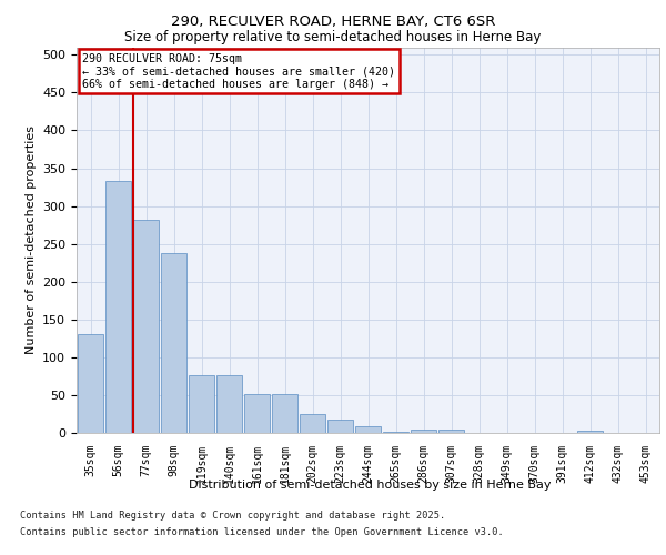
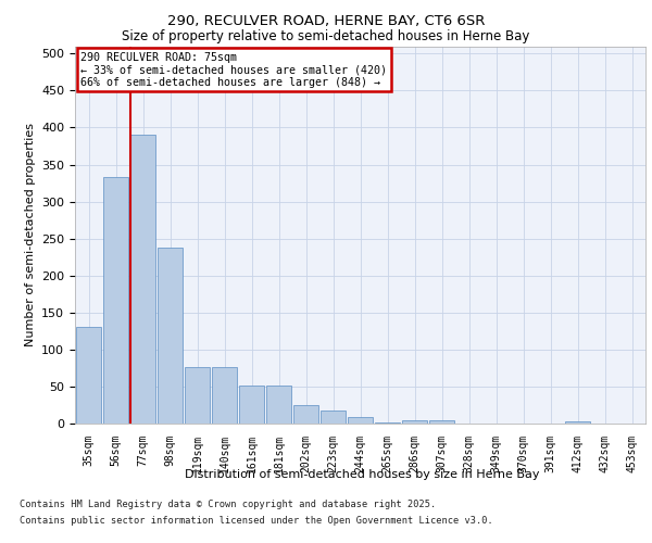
77sqm: 282 -> 390
